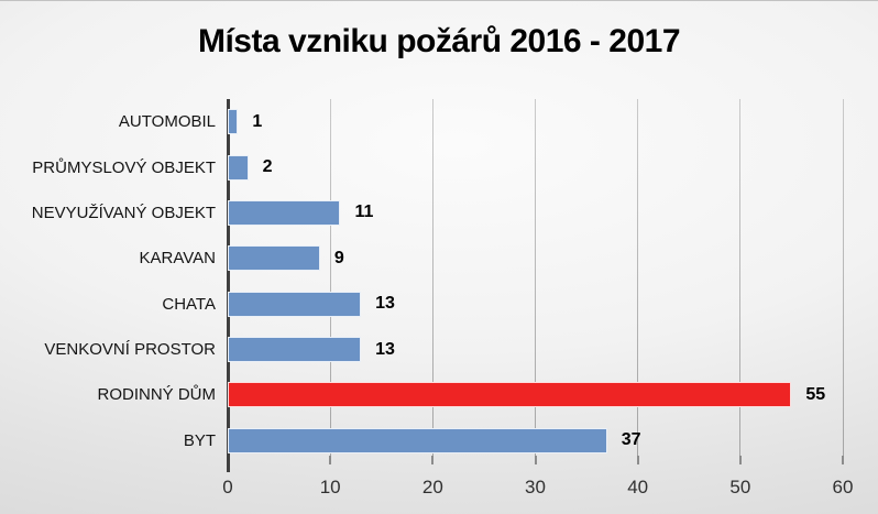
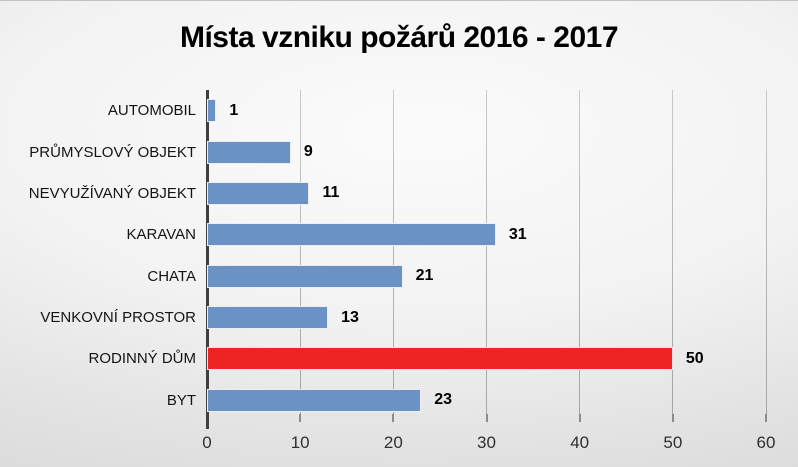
PRŮMYSLOVÝ OBJEKT: 2 -> 9
KARAVAN: 9 -> 31
CHATA: 13 -> 21
RODINNÝ DŮM: 55 -> 50
BYT: 37 -> 23
